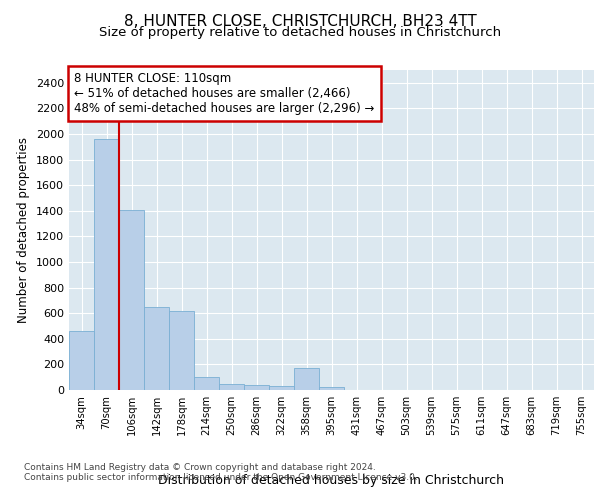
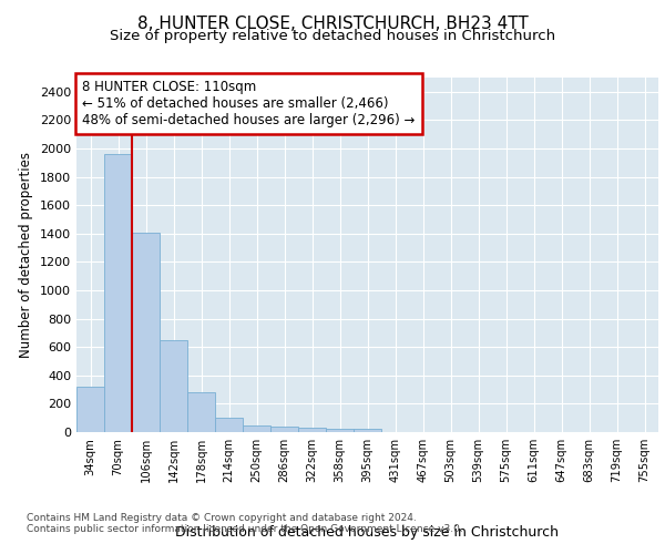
34sqm: 460 -> 320
178sqm: 620 -> 280
358sqm: 170 -> 20
